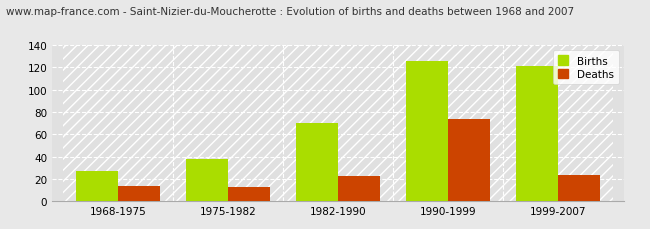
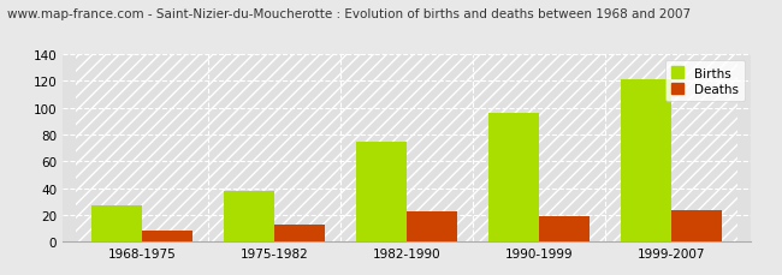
Deaths/1968-1975: 14 -> 8
Births/1982-1990: 70 -> 75
Births/1990-1999: 126 -> 96
Deaths/1990-1999: 74 -> 19
